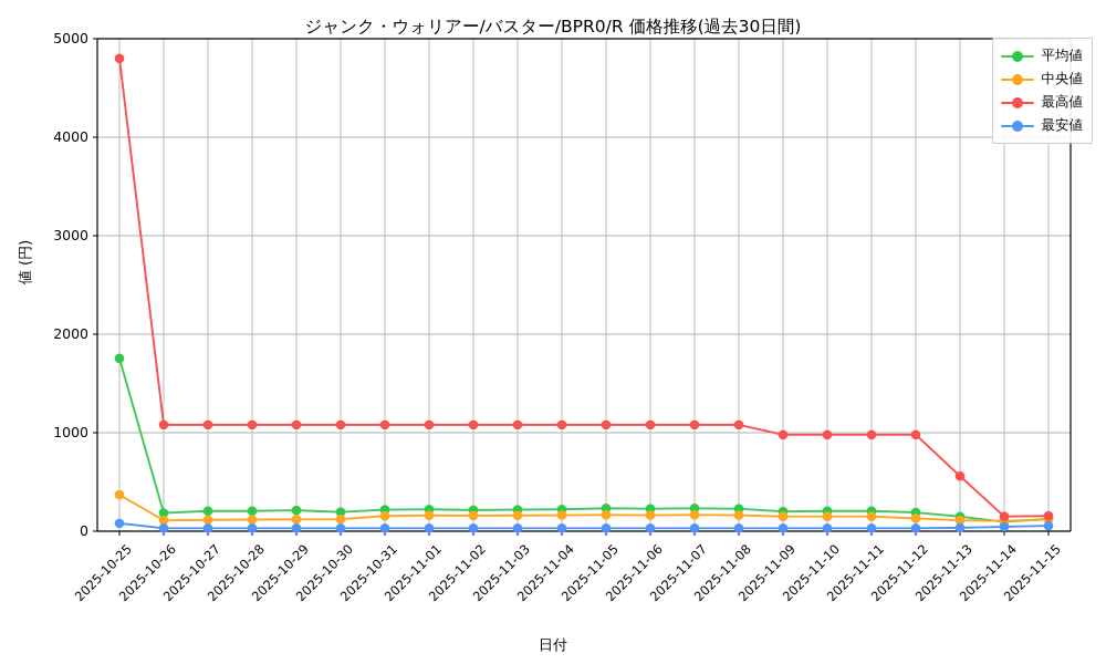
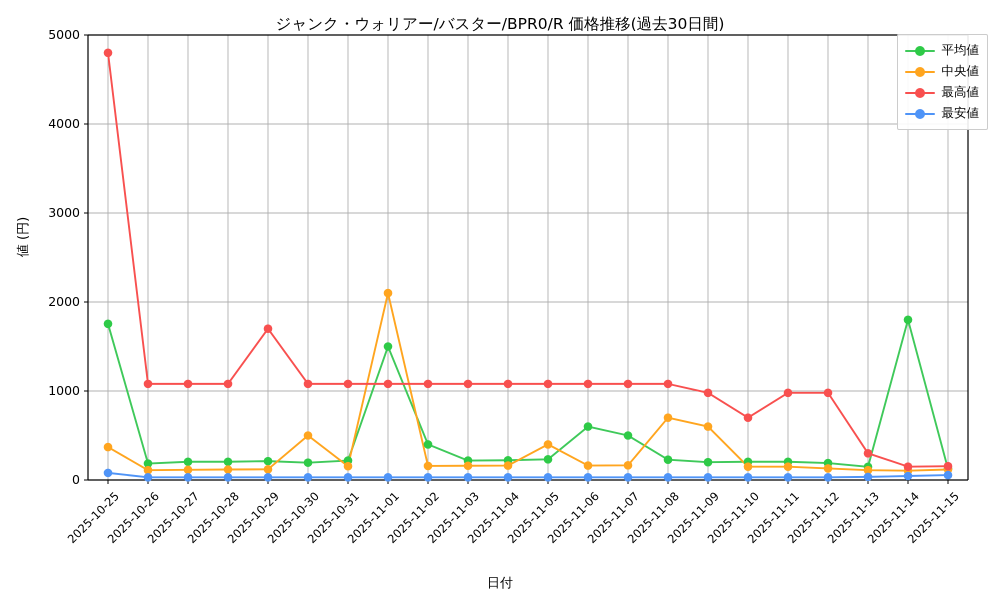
最高値/2025-10-29: 1100 -> 1700
中央値/2025-10-30: 100 -> 500
平均値/2025-11-01: 200 -> 1500
中央値/2025-11-01: 200 -> 2100
平均値/2025-11-02: 200 -> 400
中央値/2025-11-05: 200 -> 400
平均値/2025-11-06: 200 -> 600
平均値/2025-11-07: 200 -> 500
中央値/2025-11-08: 200 -> 700
中央値/2025-11-09: 200 -> 600
最高値/2025-11-10: 1000 -> 700
最高値/2025-11-13: 600 -> 300
平均値/2025-11-14: 100 -> 1800
